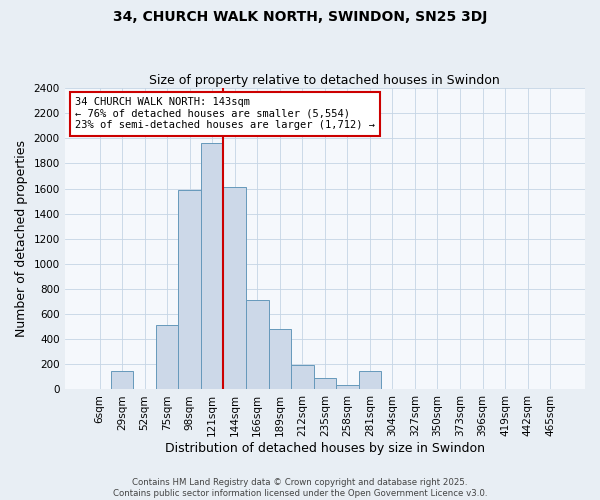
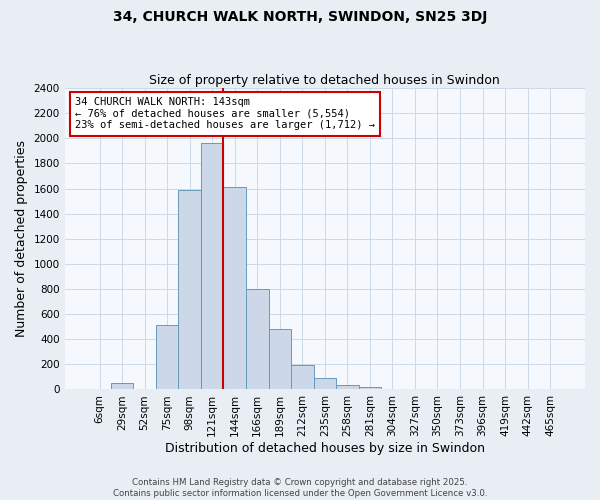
29sqm: 150 -> 50
166sqm: 710 -> 800
281sqm: 150 -> 20
